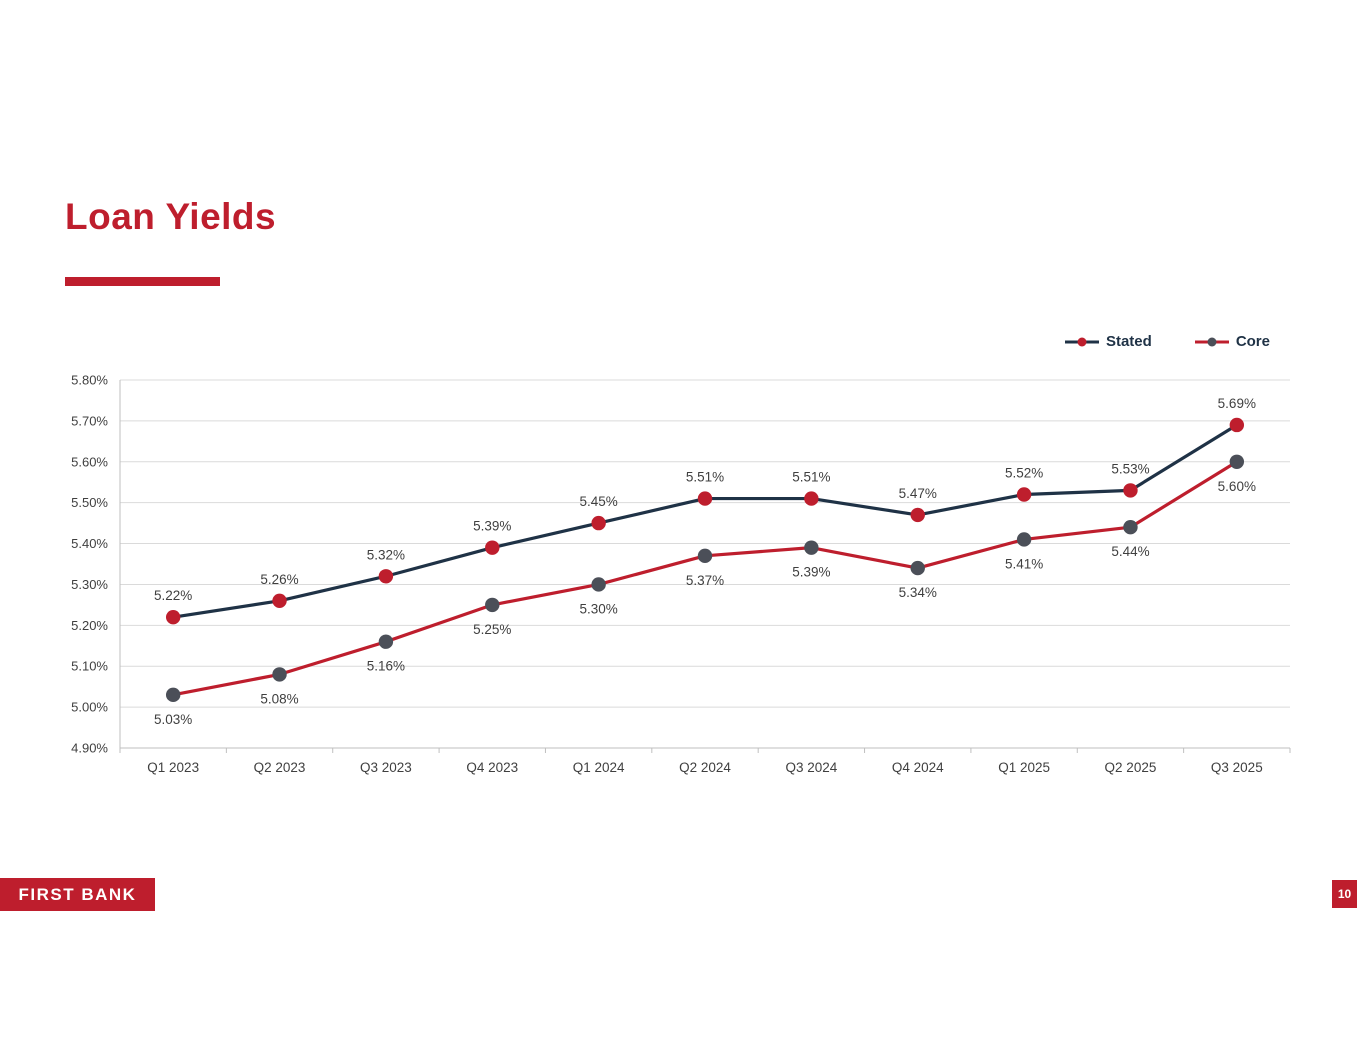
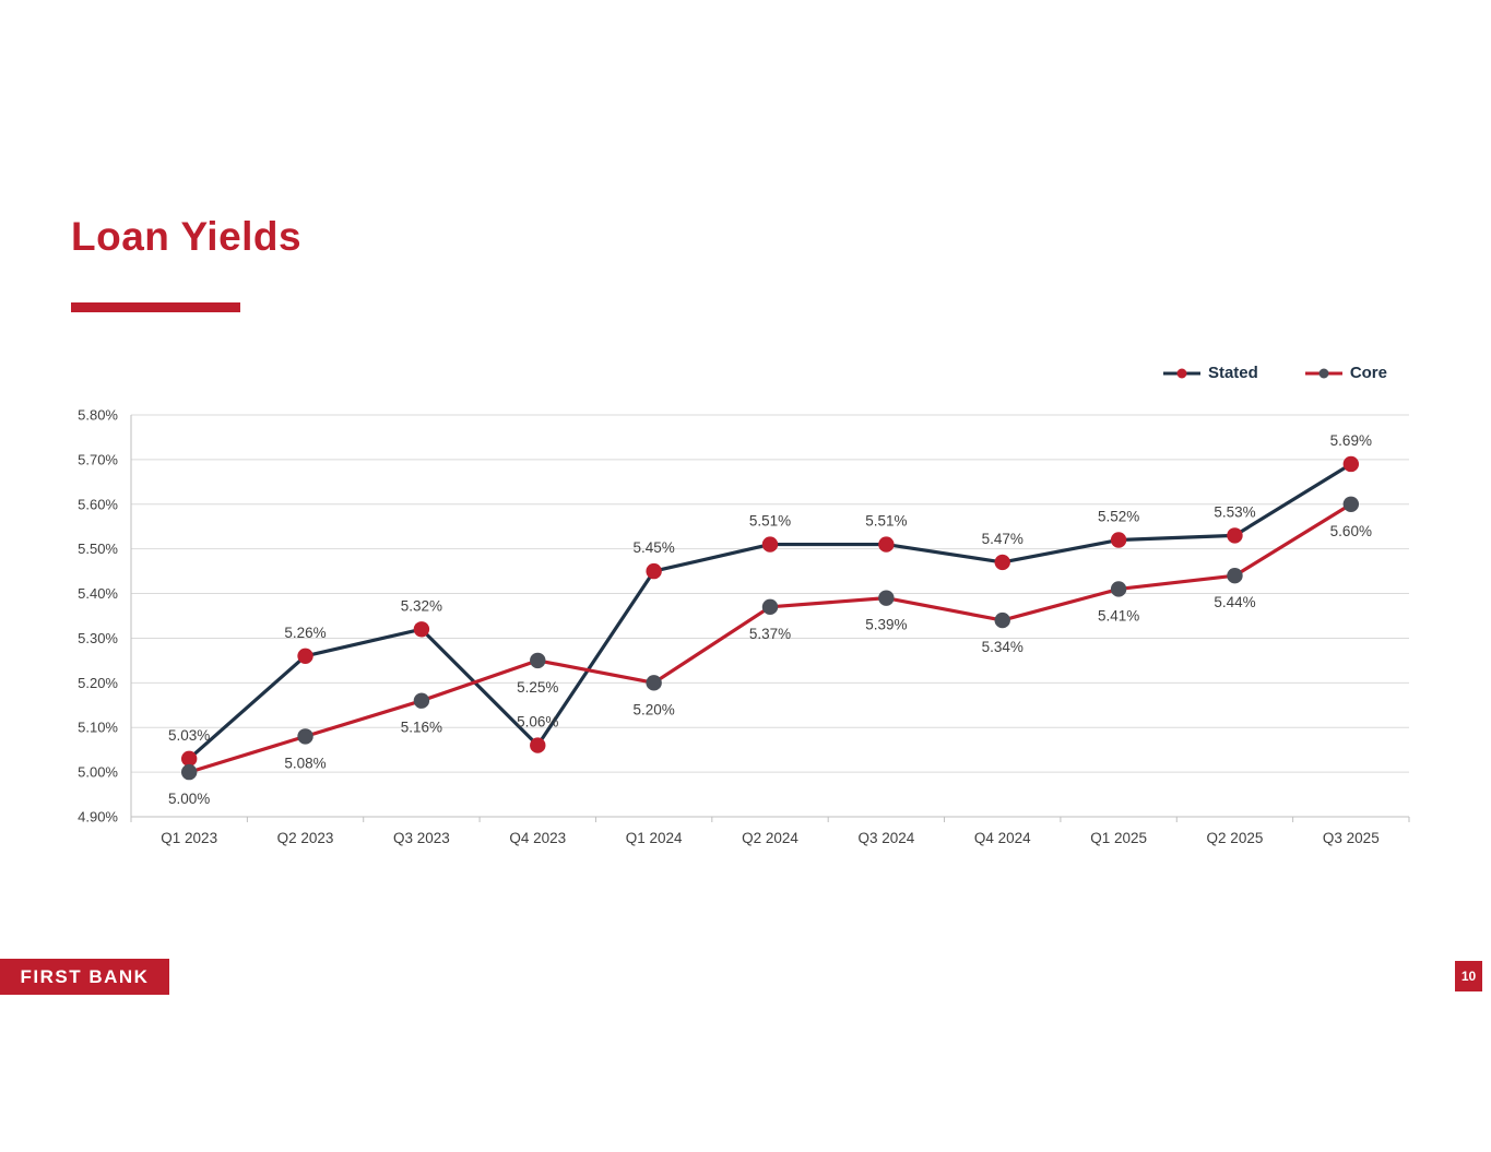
Stated/Q1 2023: 5.22% -> 5.03%
Core/Q1 2023: 5.03% -> 5.00%
Stated/Q4 2023: 5.39% -> 5.06%
Core/Q1 2024: 5.30% -> 5.20%
